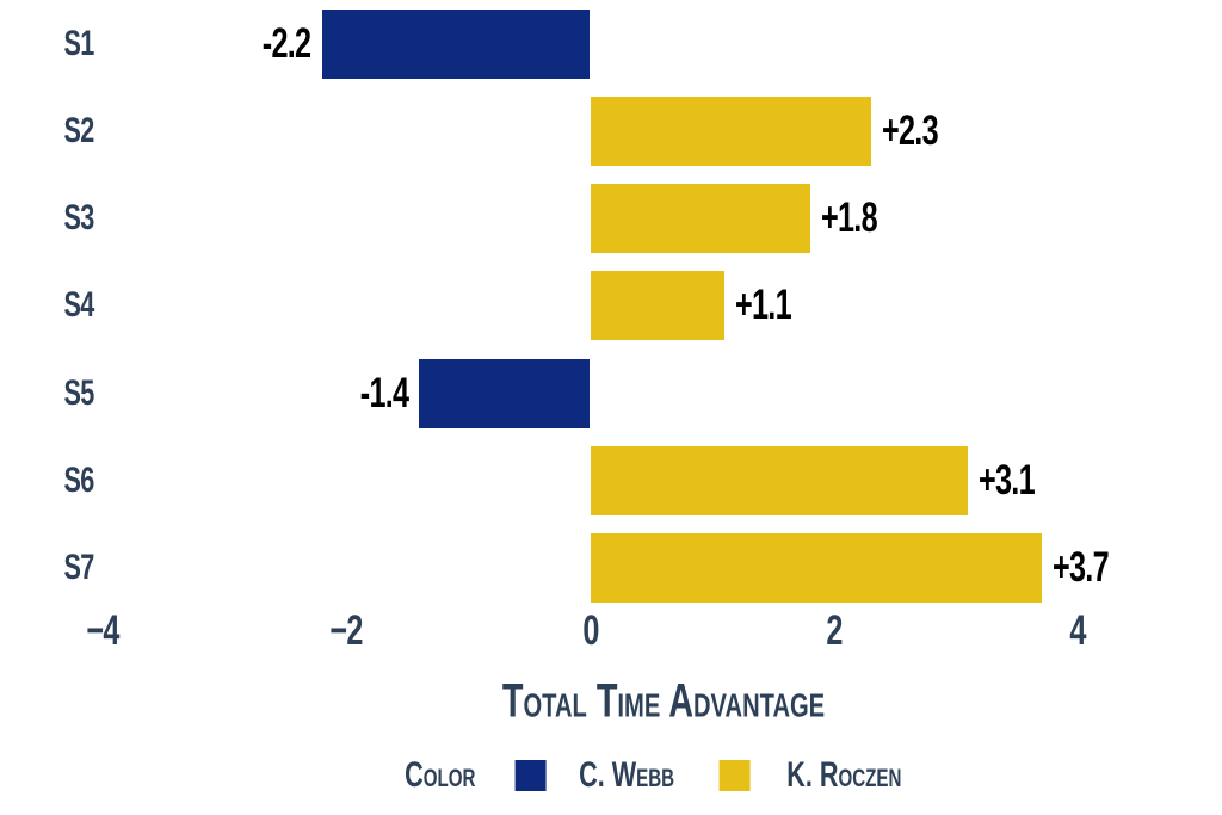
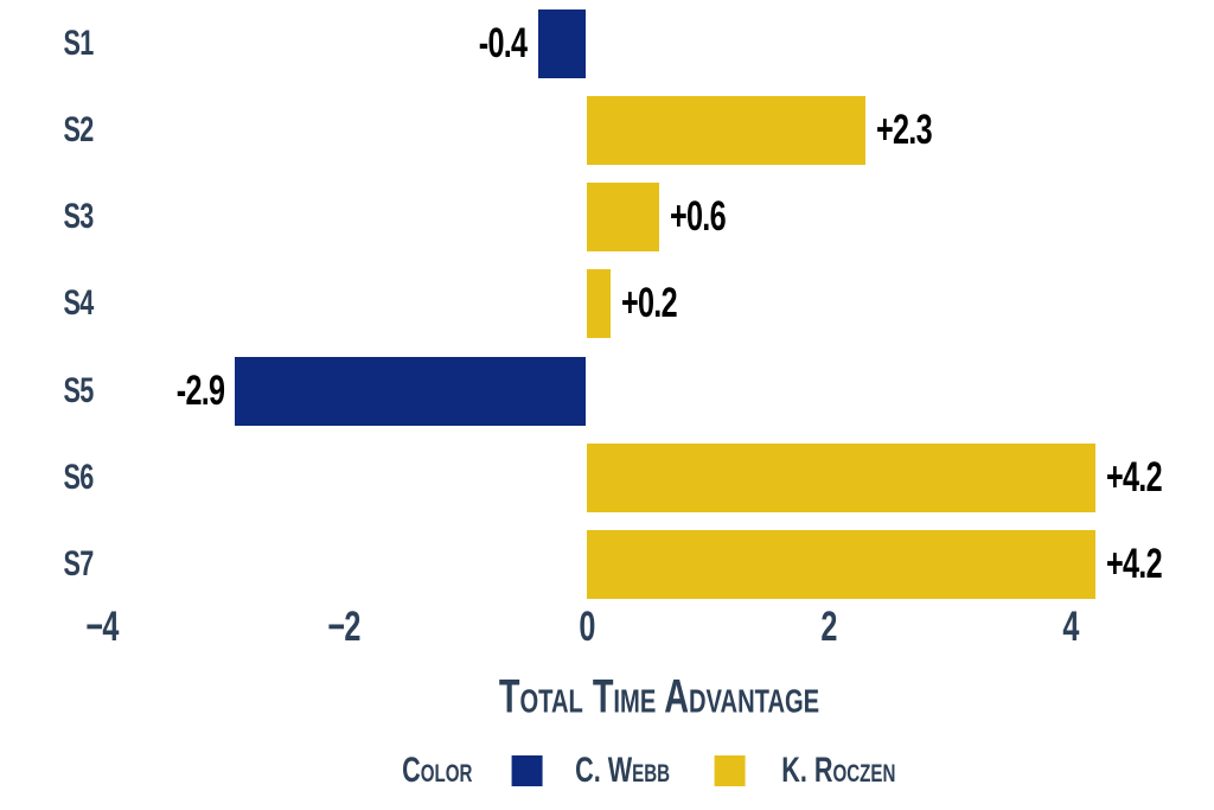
S1: -2.2 -> -0.4
S3: +1.8 -> +0.6
S4: +1.1 -> +0.2
S5: -1.4 -> -2.9
S6: +3.1 -> +4.2
S7: +3.7 -> +4.2
